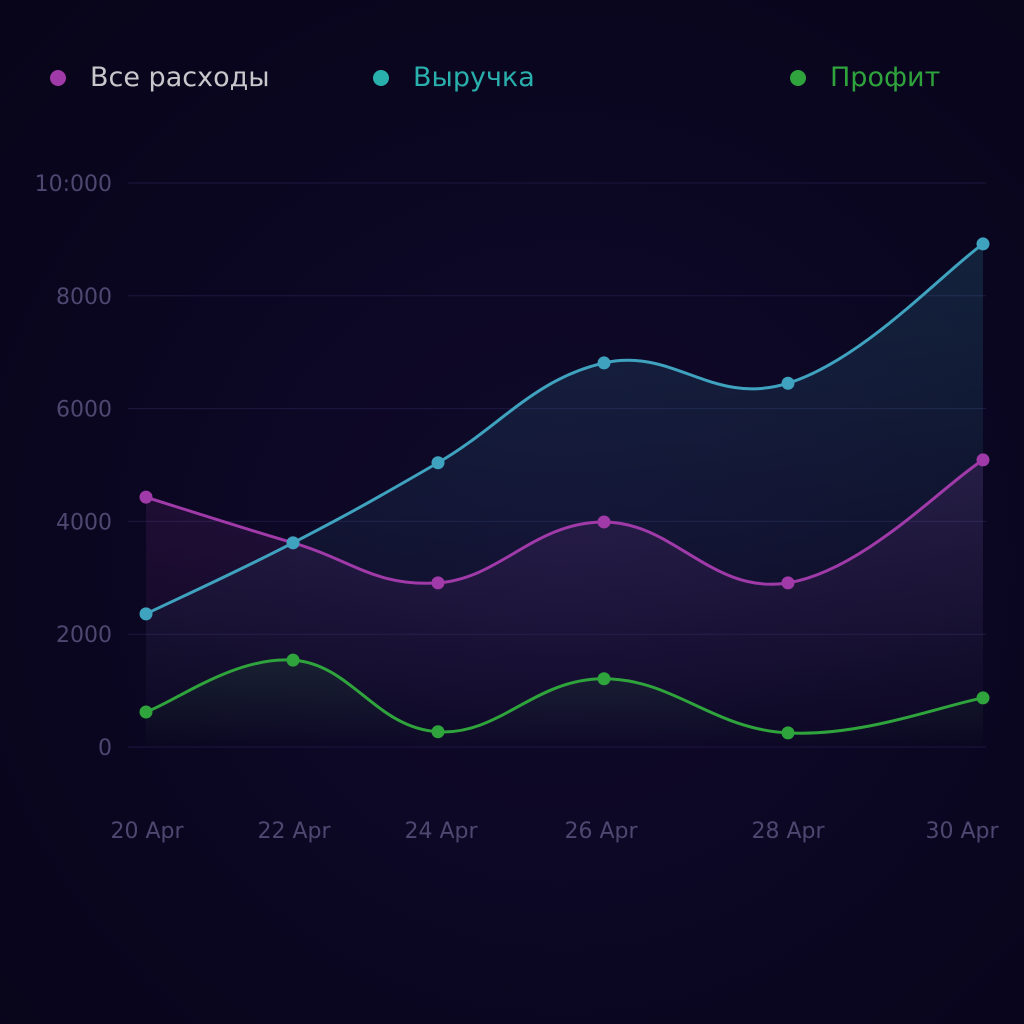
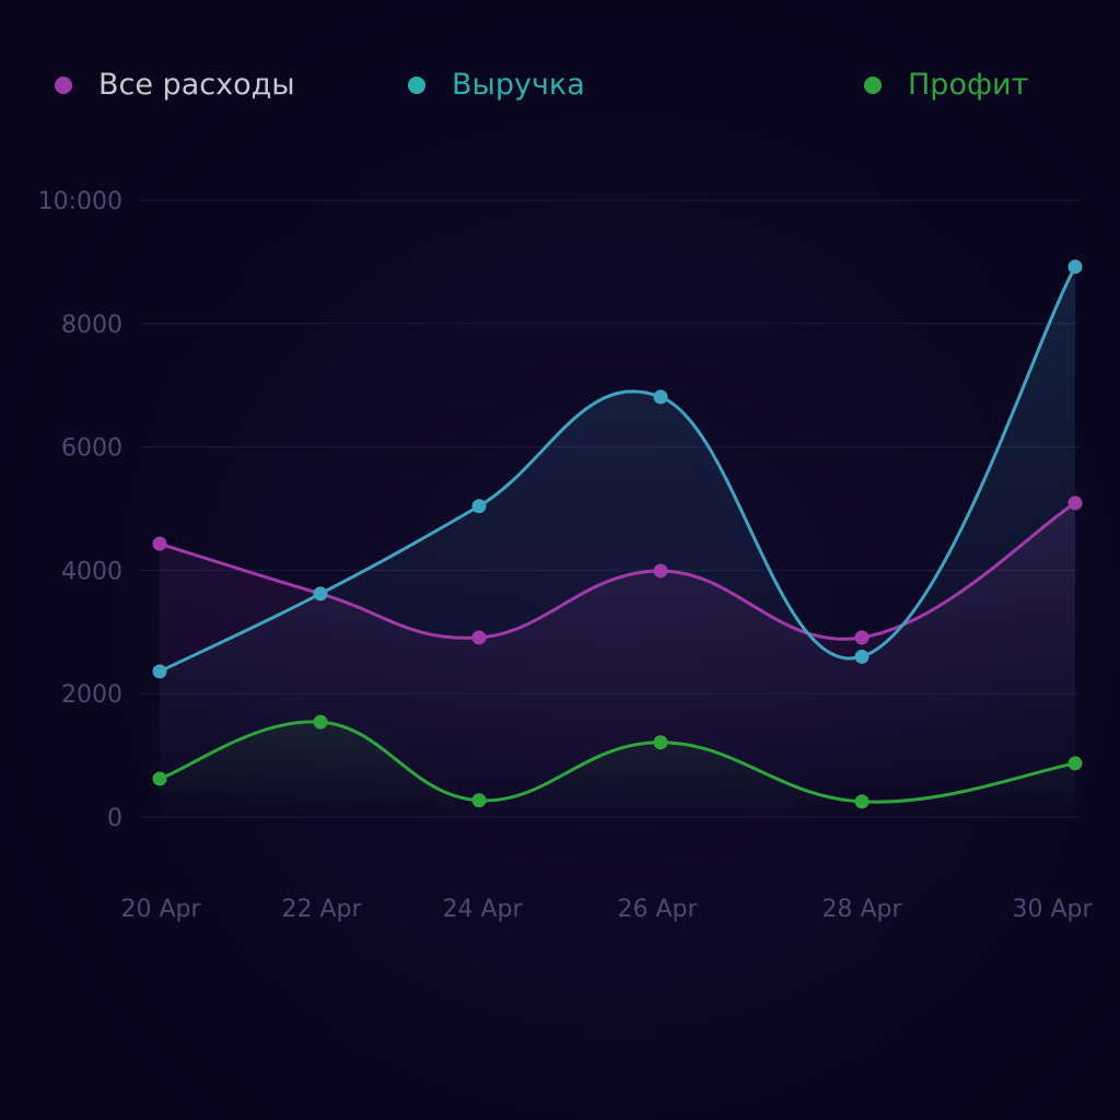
Выручка/28 Apr: 6400 -> 2600
